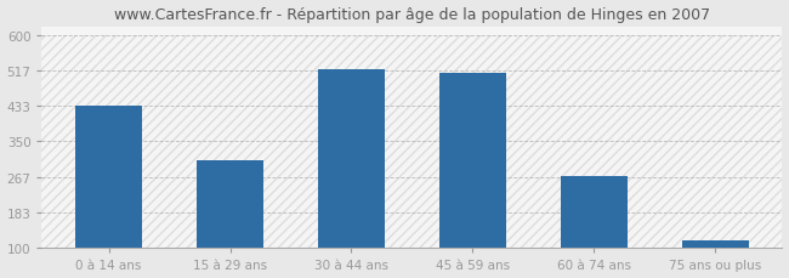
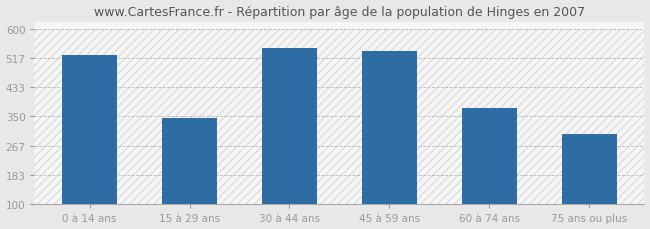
0 à 14 ans: 433 -> 525
15 à 29 ans: 305 -> 345
30 à 44 ans: 520 -> 545
45 à 59 ans: 510 -> 535
60 à 74 ans: 270 -> 375
75 ans ou plus: 118 -> 300
